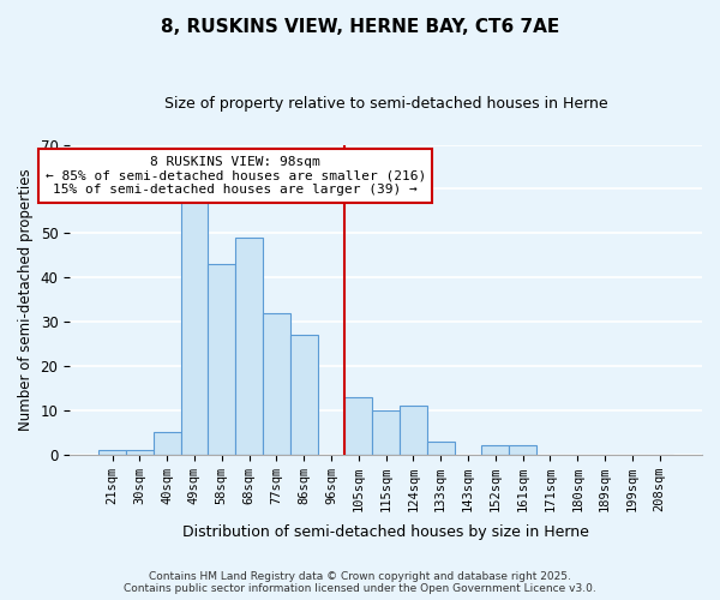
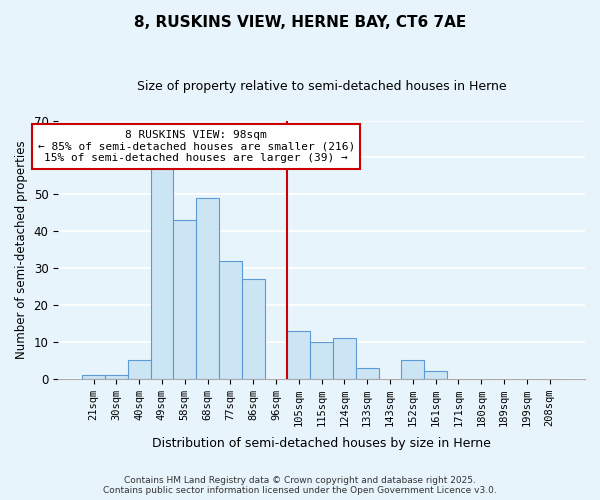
152sqm: 2 -> 5
